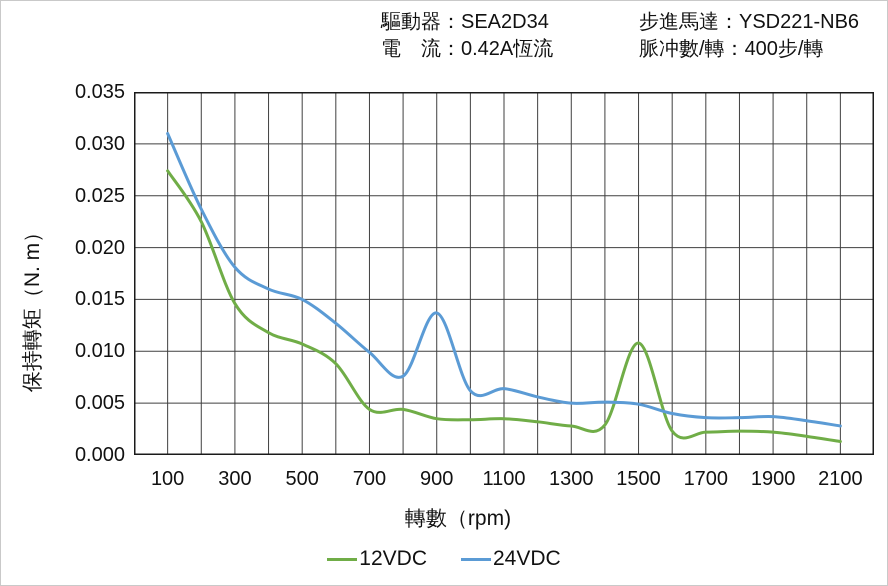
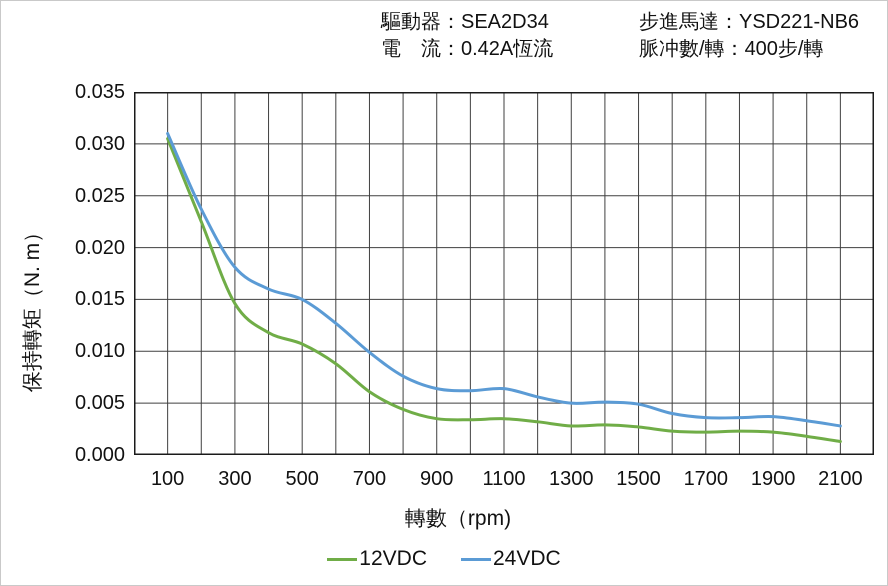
12VDC/100: 0.0274 -> 0.0305
12VDC/700: 0.0044 -> 0.0061
24VDC/900: 0.0137 -> 0.0064
12VDC/1500: 0.0108 -> 0.0027
